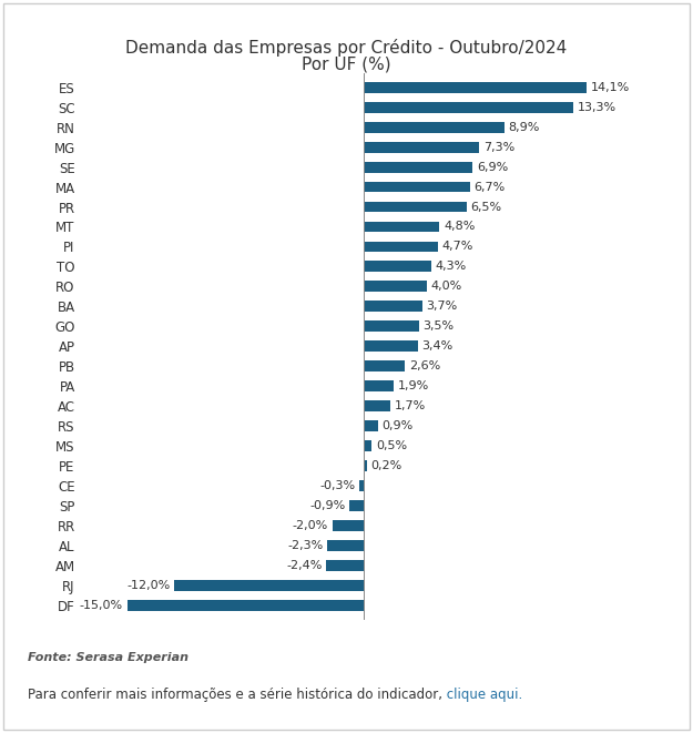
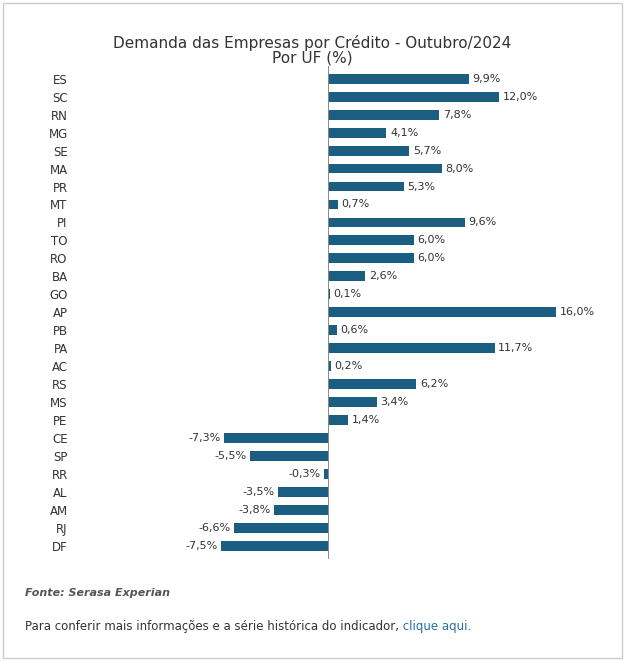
ES: 14,1% -> 9,9%
SC: 13,3% -> 12,0%
RN: 8,9% -> 7,8%
MG: 7,3% -> 4,1%
SE: 6,9% -> 5,7%
MA: 6,7% -> 8,0%
PR: 6,5% -> 5,3%
MT: 4,8% -> 0,7%
PI: 4,7% -> 9,6%
TO: 4,3% -> 6,0%
RO: 4,0% -> 6,0%
BA: 3,7% -> 2,6%
GO: 3,5% -> 0,1%
AP: 3,4% -> 16,0%
PB: 2,6% -> 0,6%
PA: 1,9% -> 11,7%
AC: 1,7% -> 0,2%
RS: 0,9% -> 6,2%
MS: 0,5% -> 3,4%
PE: 0,2% -> 1,4%
CE: -0,3% -> -7,3%
SP: -0,9% -> -5,5%
RR: -2,0% -> -0,3%
AL: -2,3% -> -3,5%
AM: -2,4% -> -3,8%
RJ: -12,0% -> -6,6%
DF: -15,0% -> -7,5%
